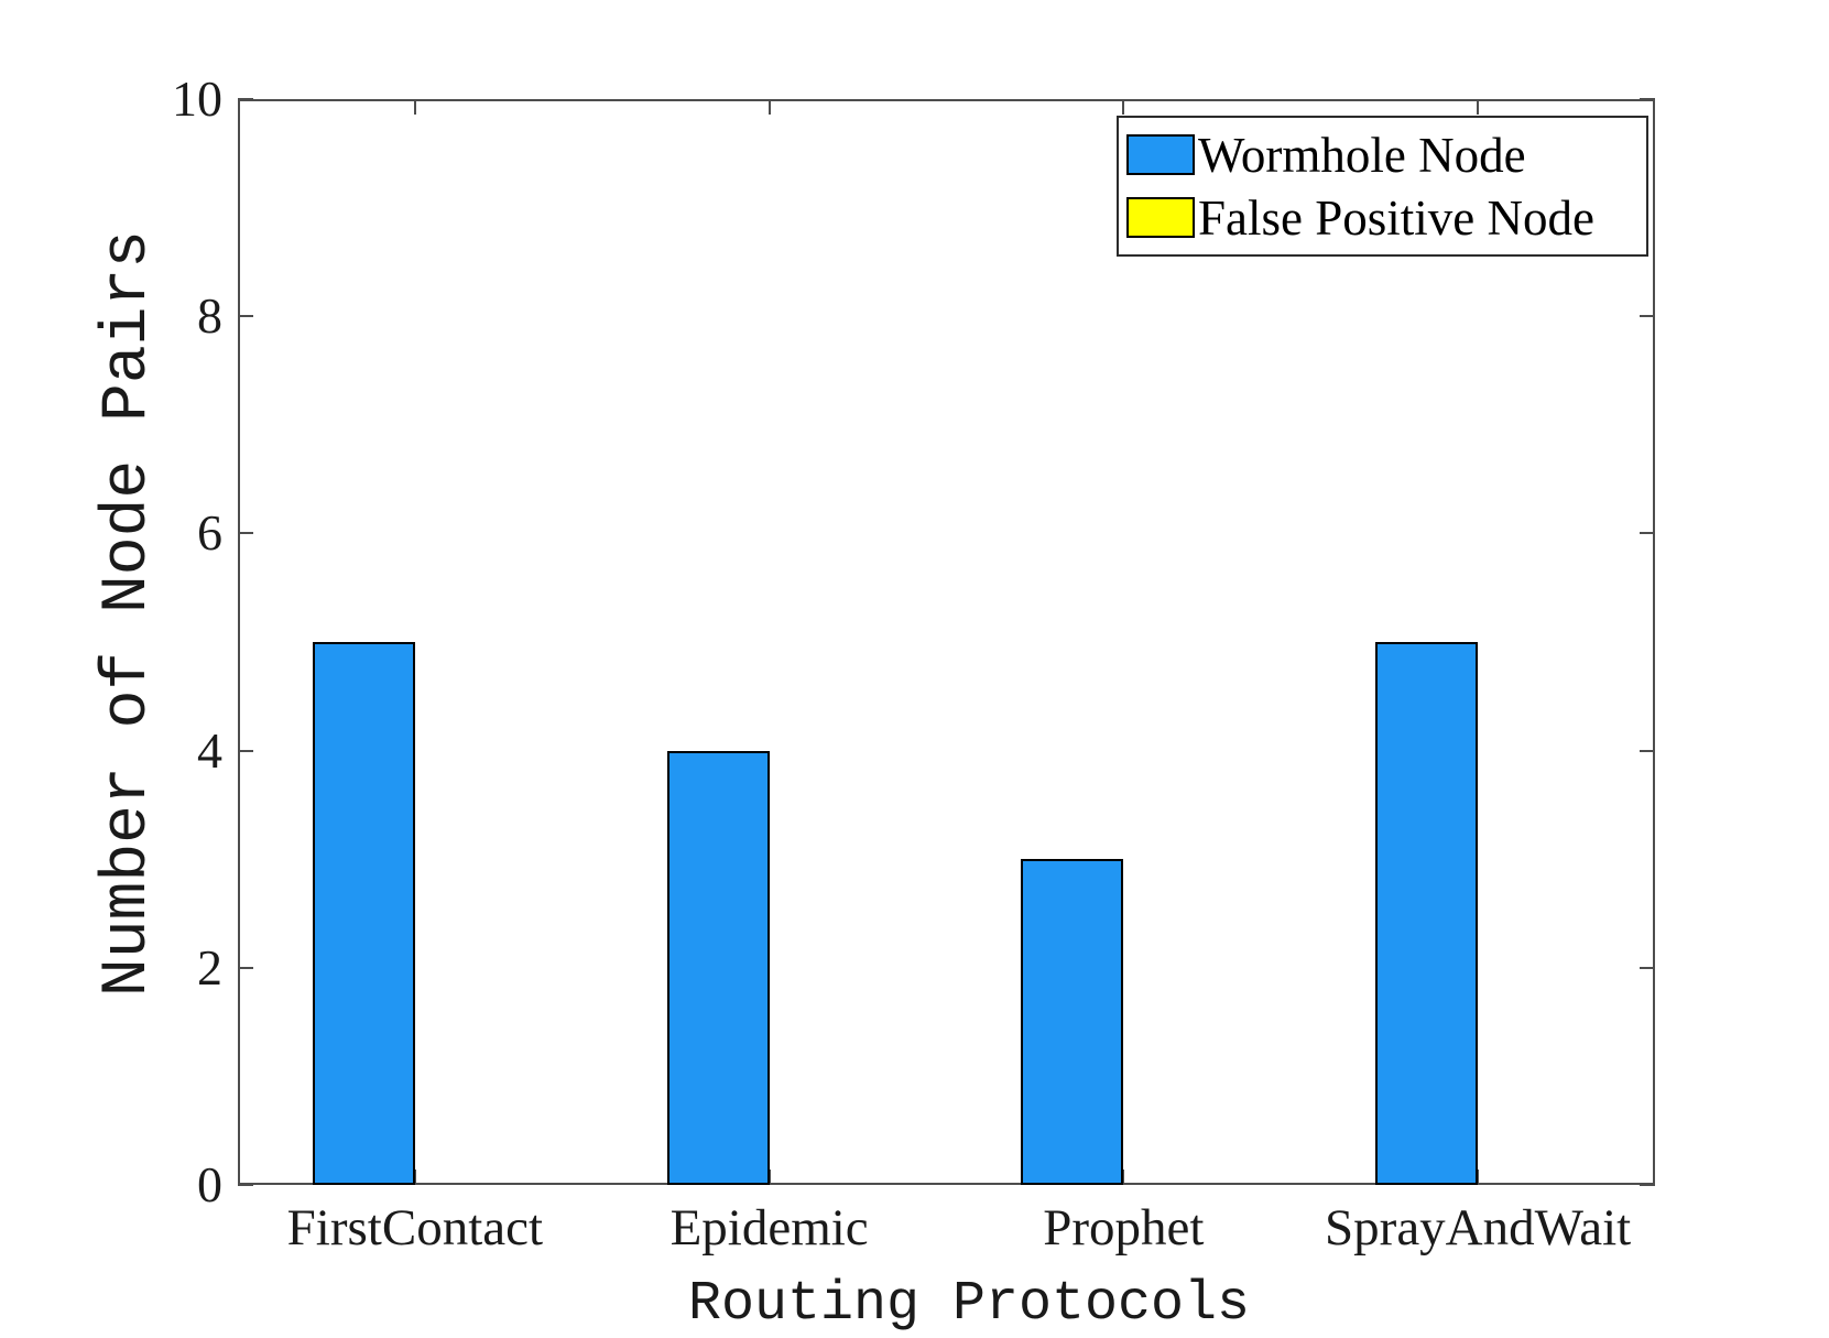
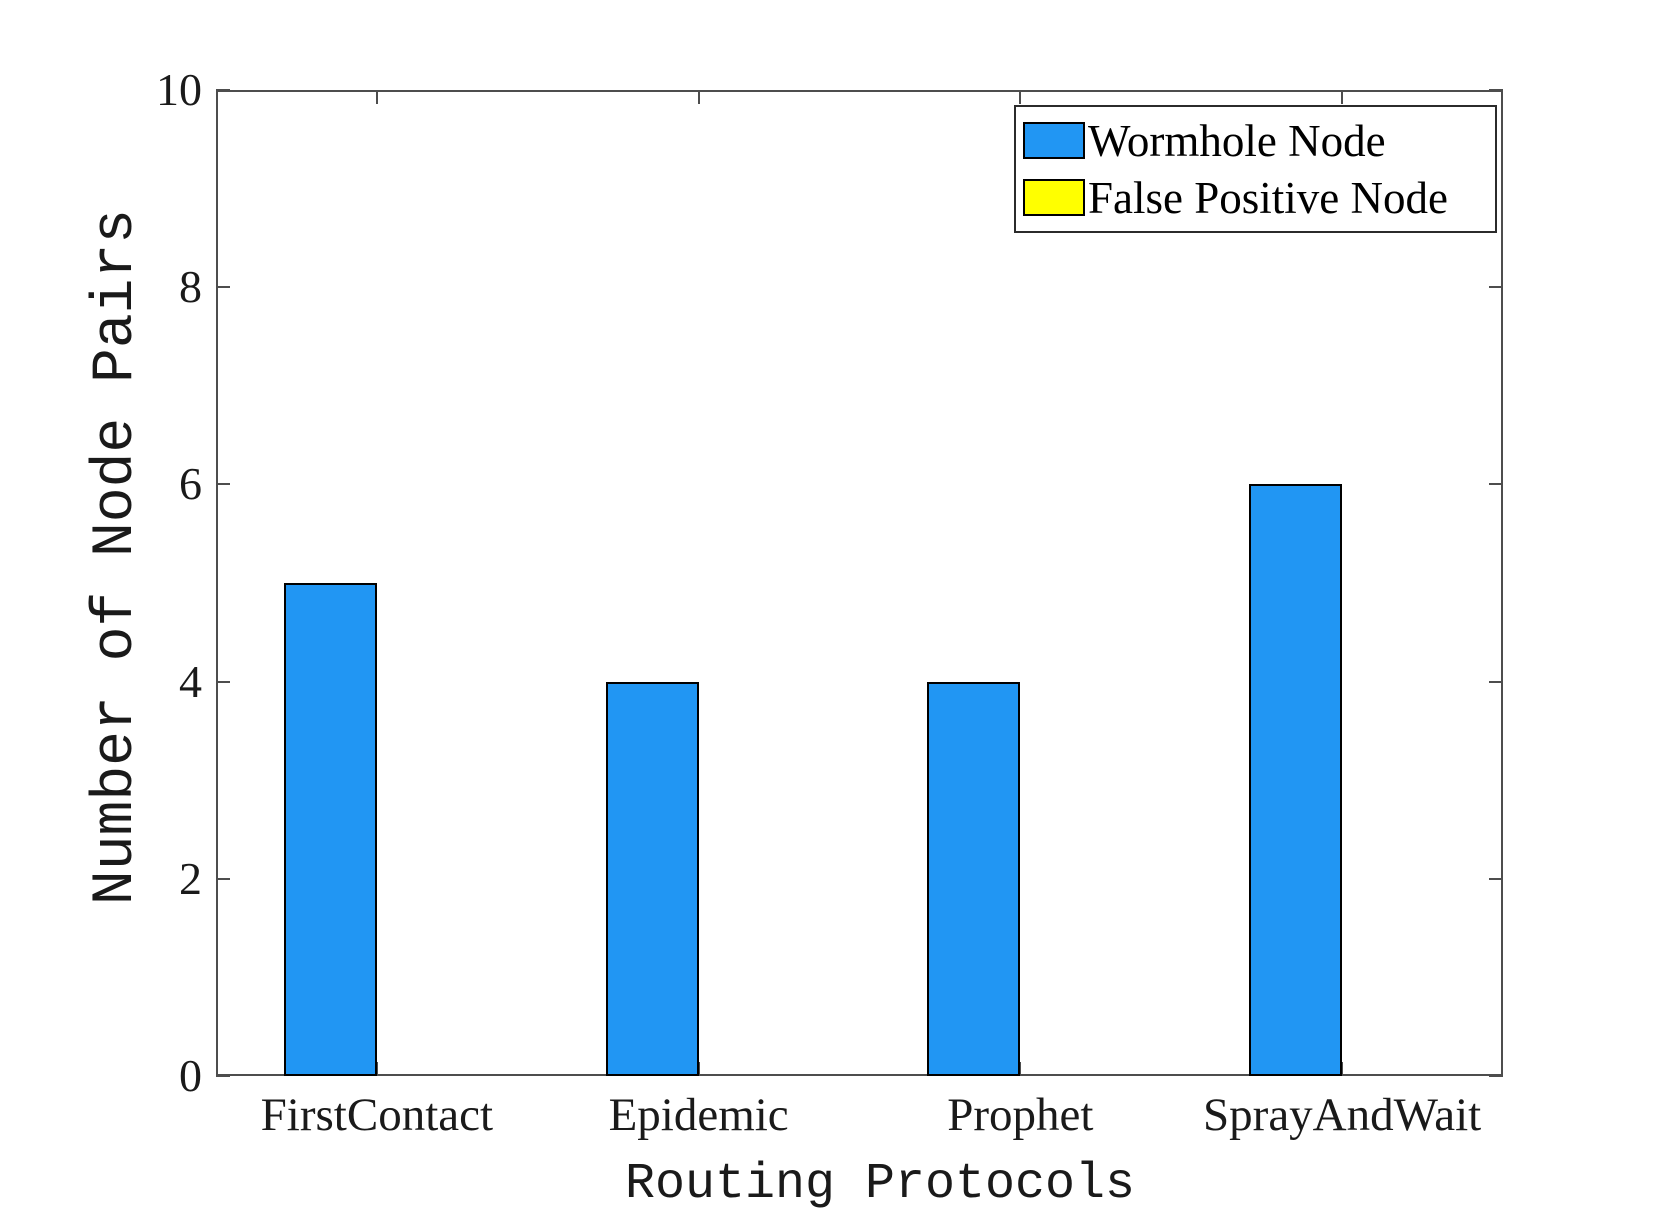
Wormhole Node/Prophet: 3 -> 4
Wormhole Node/SprayAndWait: 5 -> 6
